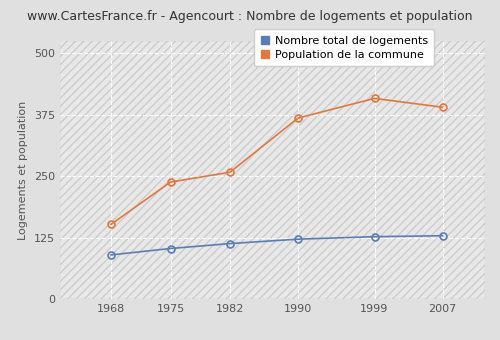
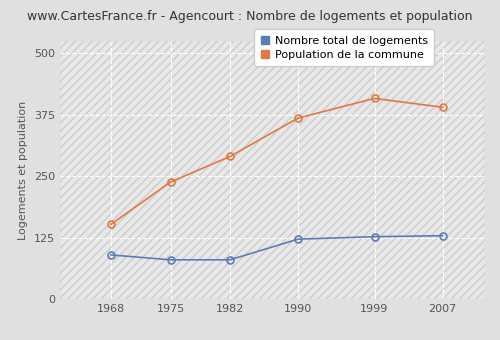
Nombre total de logements/1975: 103 -> 80
Nombre total de logements/1982: 113 -> 80
Population de la commune/1982: 258 -> 290
